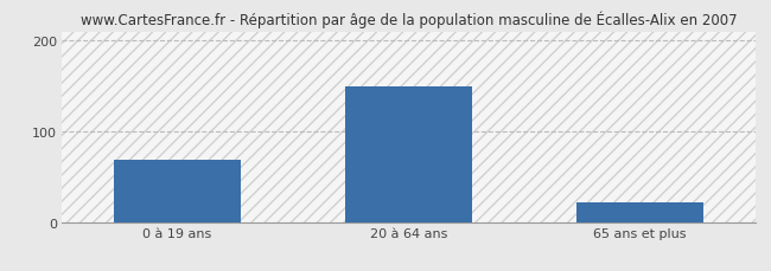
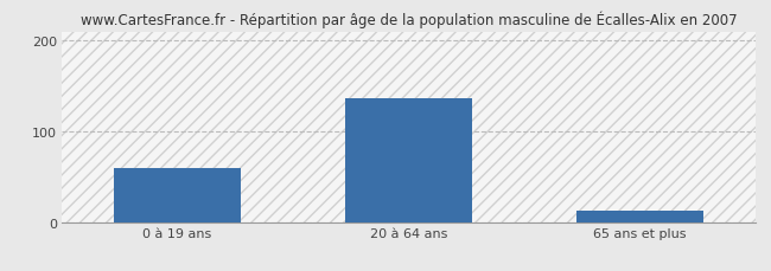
0 à 19 ans: 68 -> 60
20 à 64 ans: 150 -> 136
65 ans et plus: 22 -> 12
